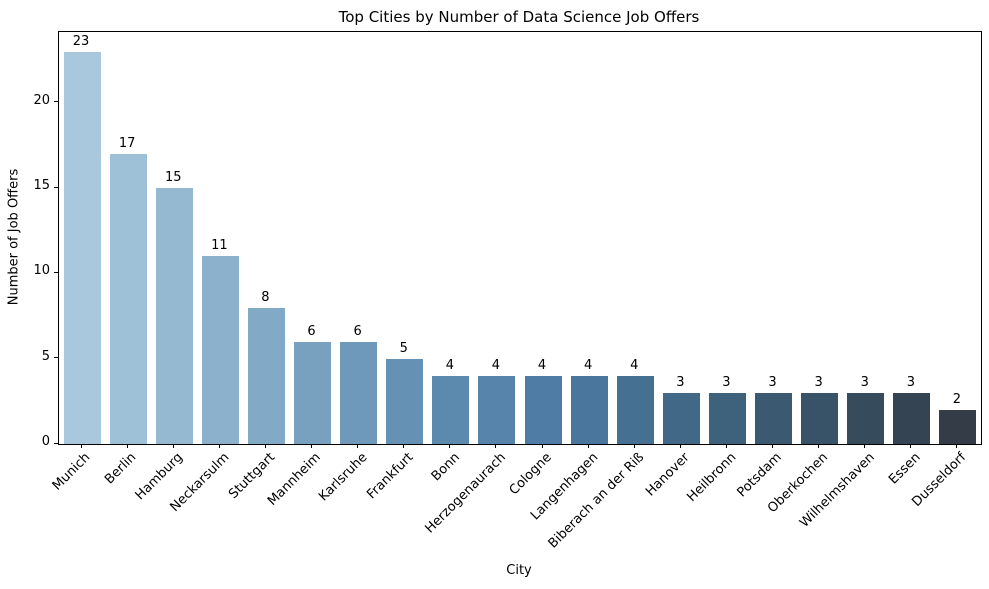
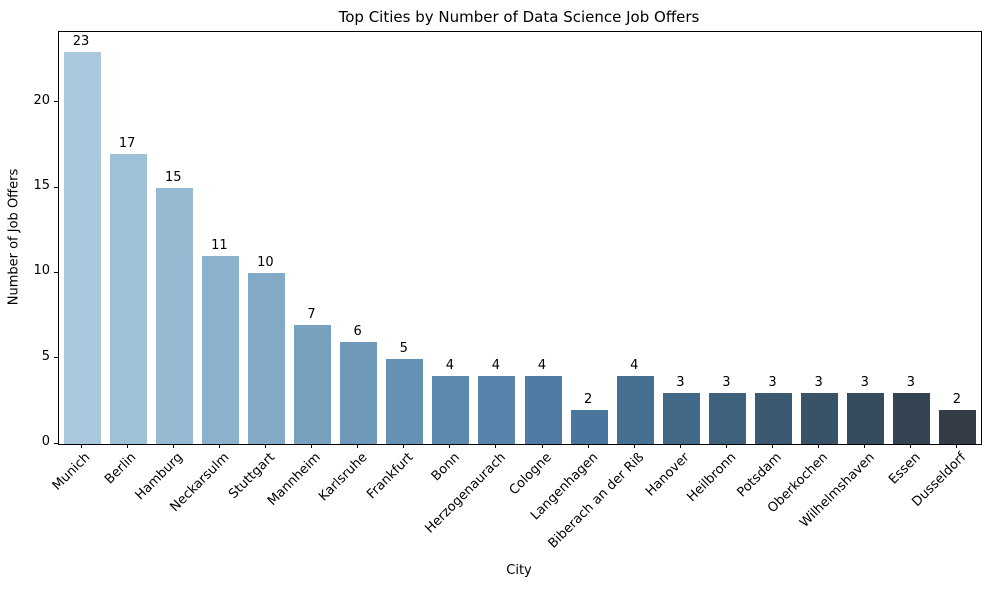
Stuttgart: 8 -> 10
Mannheim: 6 -> 7
Langenhagen: 4 -> 2
